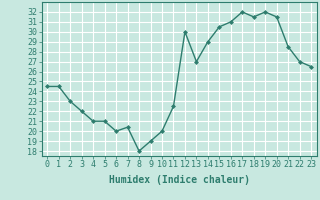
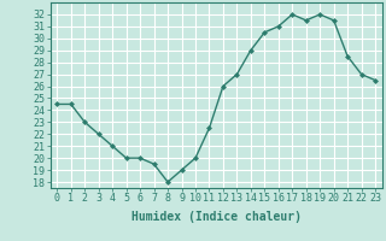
5: 21.0 -> 20.0
7: 20.4 -> 19.5
12: 30.0 -> 26.0
